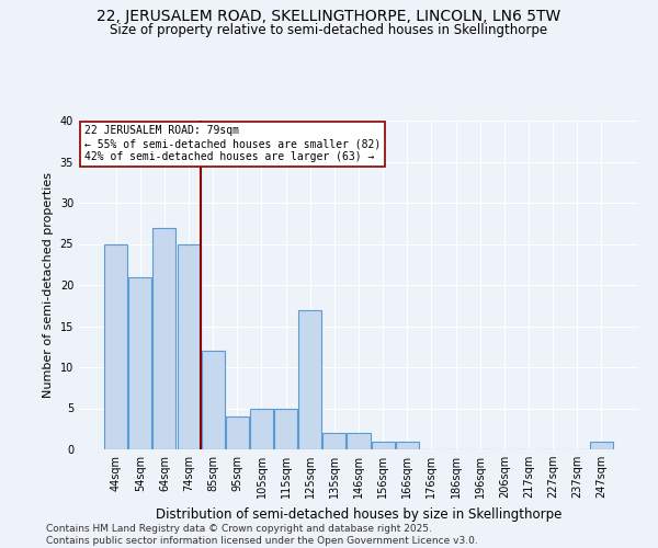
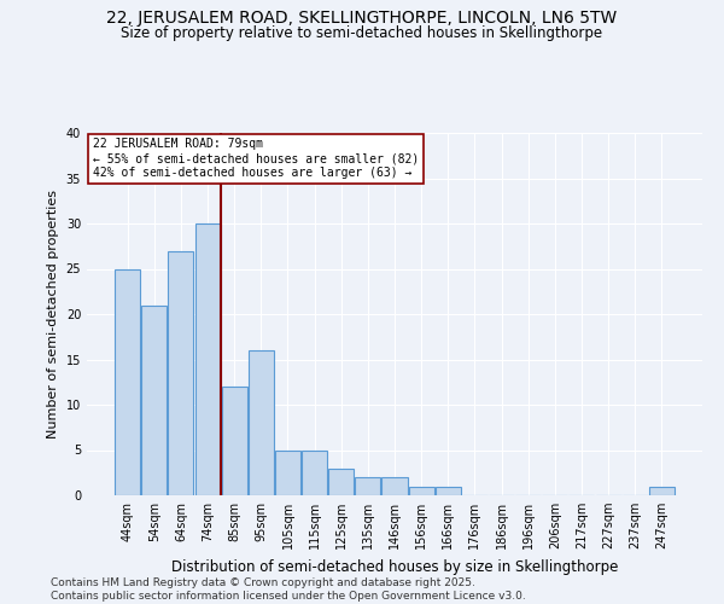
74sqm: 25 -> 30
95sqm: 4 -> 16
125sqm: 17 -> 3
